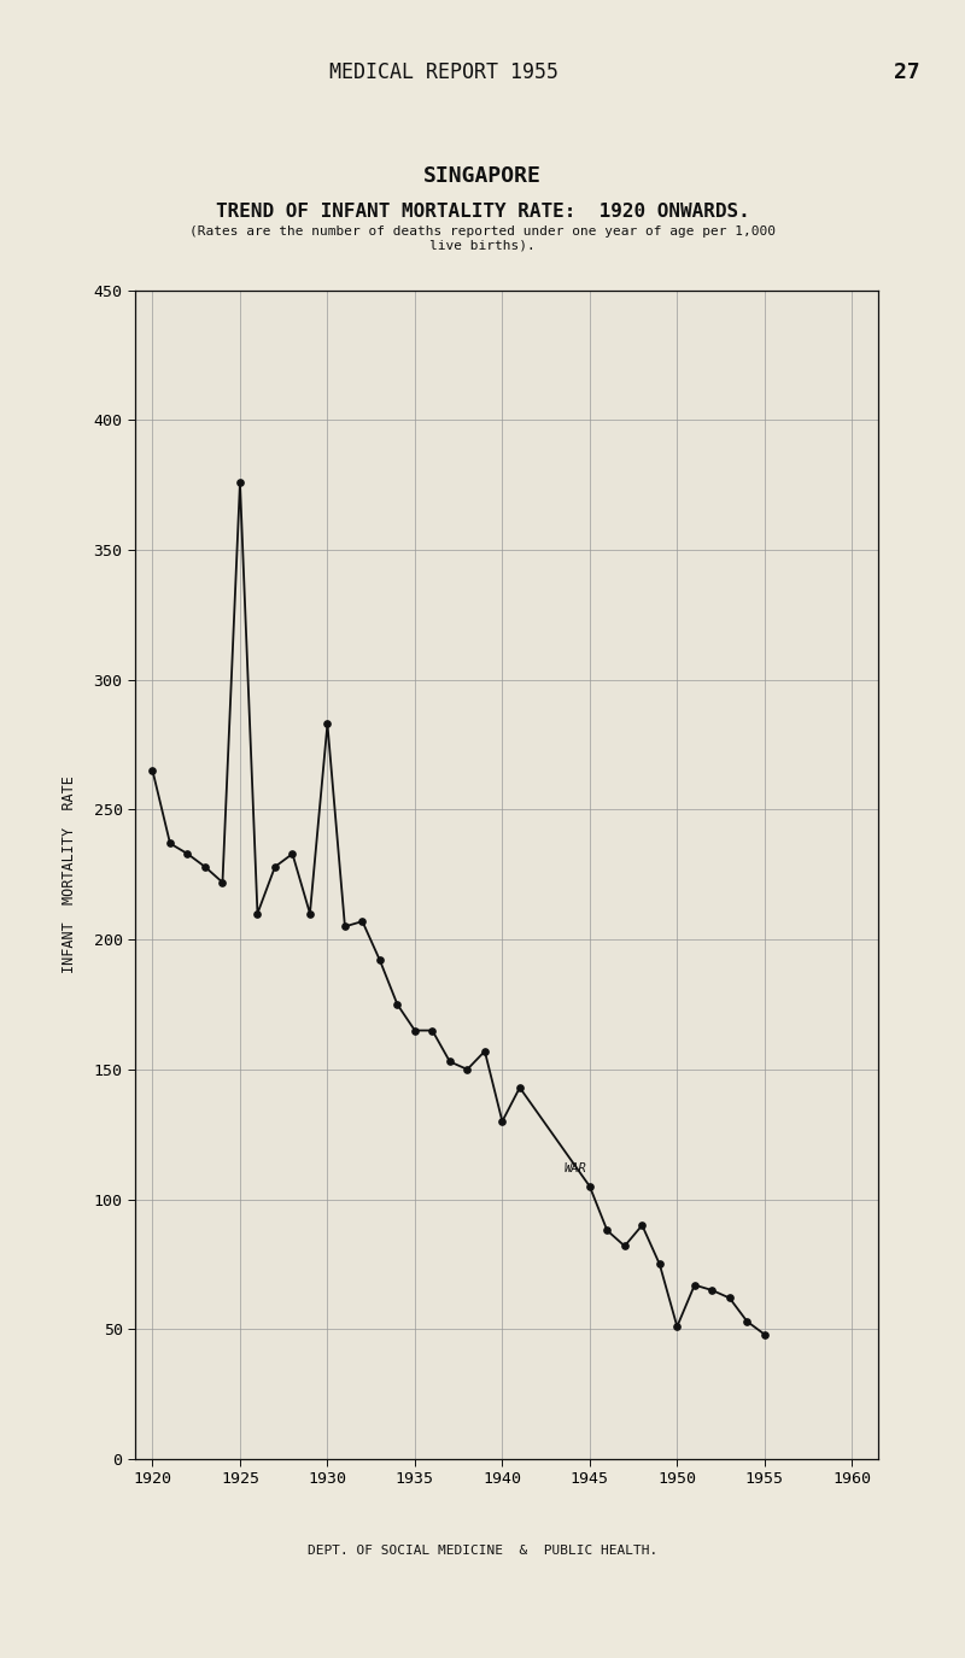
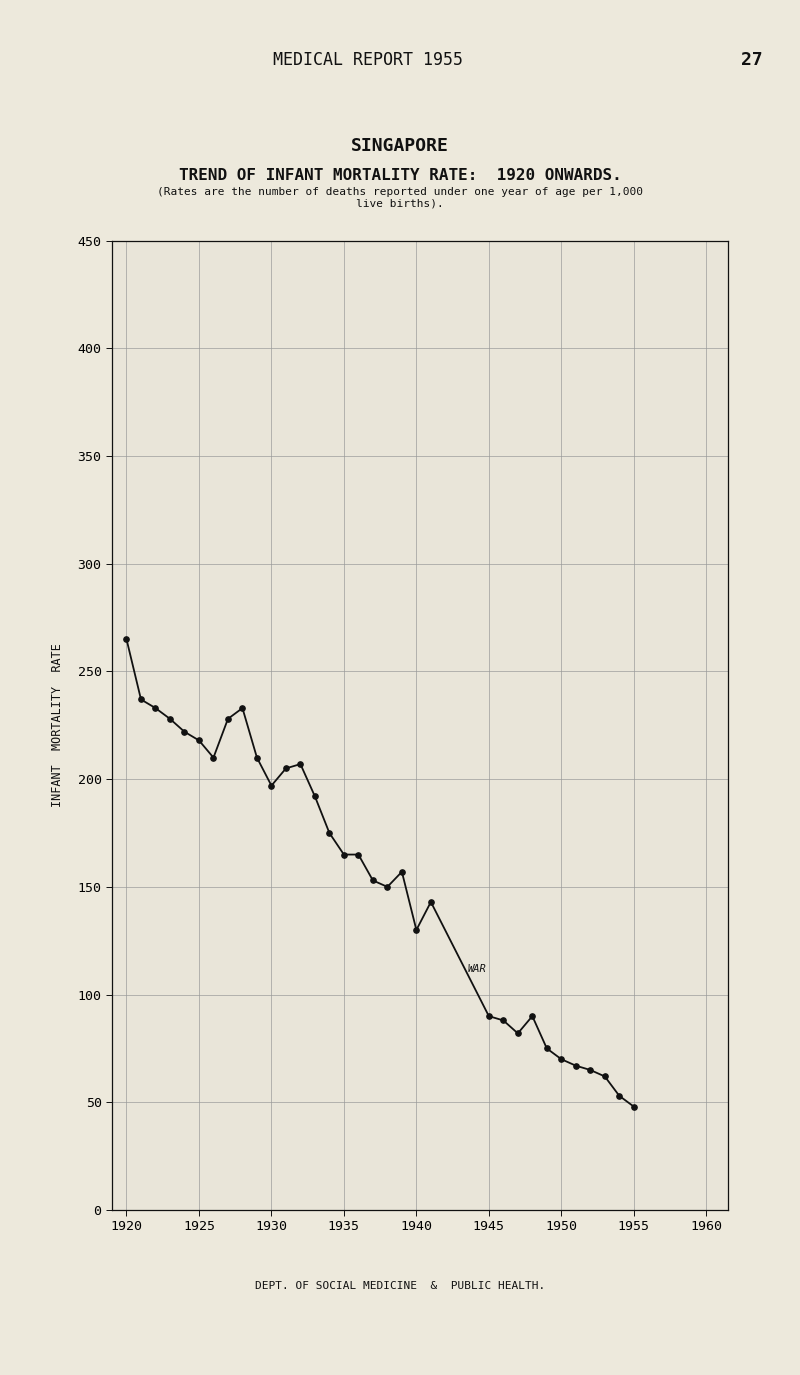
1925: 376 -> 218
1930: 283 -> 197
1945: 105 -> 90
1950: 51 -> 70
